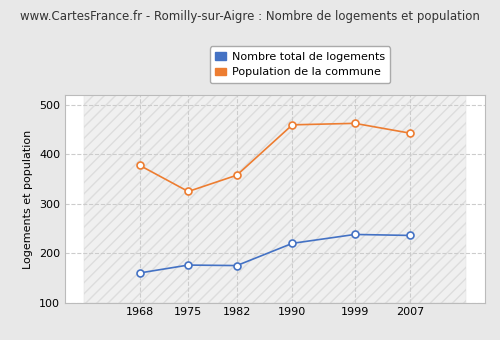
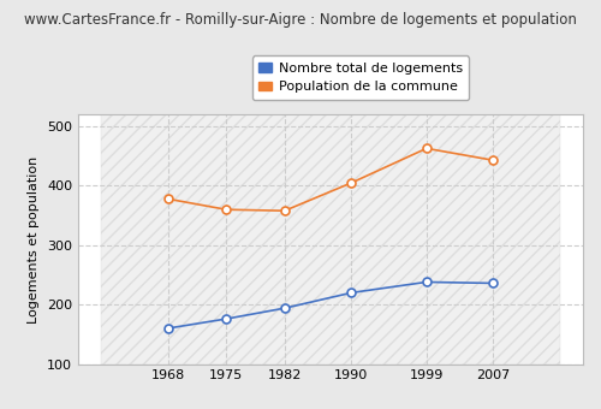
Population de la commune/1975: 325 -> 360
Nombre total de logements/1982: 175 -> 194
Population de la commune/1990: 460 -> 405
